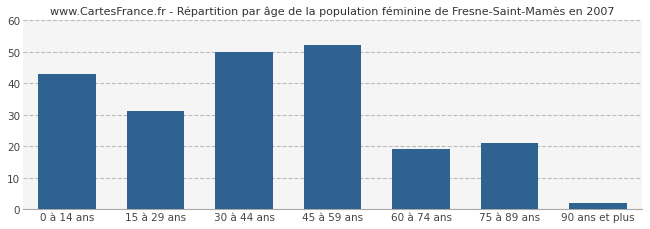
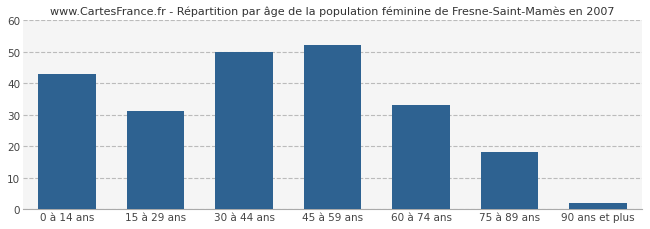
60 à 74 ans: 19 -> 33
75 à 89 ans: 21 -> 18
